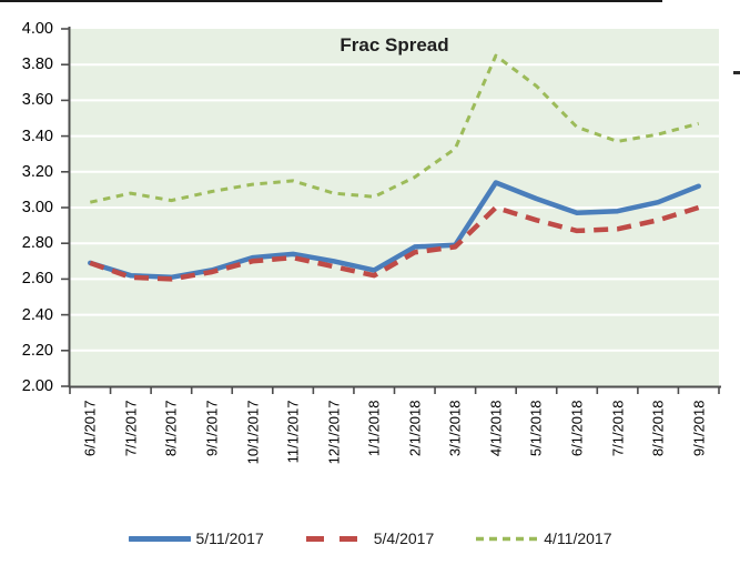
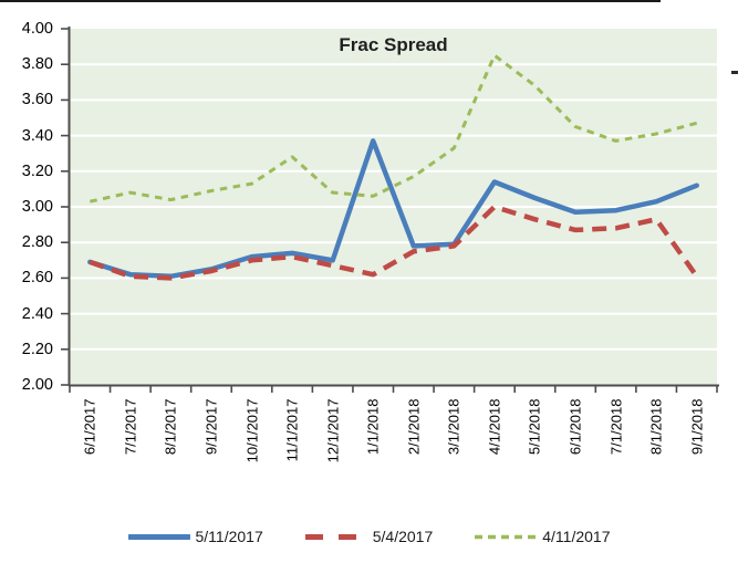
4/11/2017/11/1/2017: 3.15 -> 3.28
5/11/2017/1/1/2018: 2.65 -> 3.37
5/4/2017/9/1/2018: 3.00 -> 2.61
